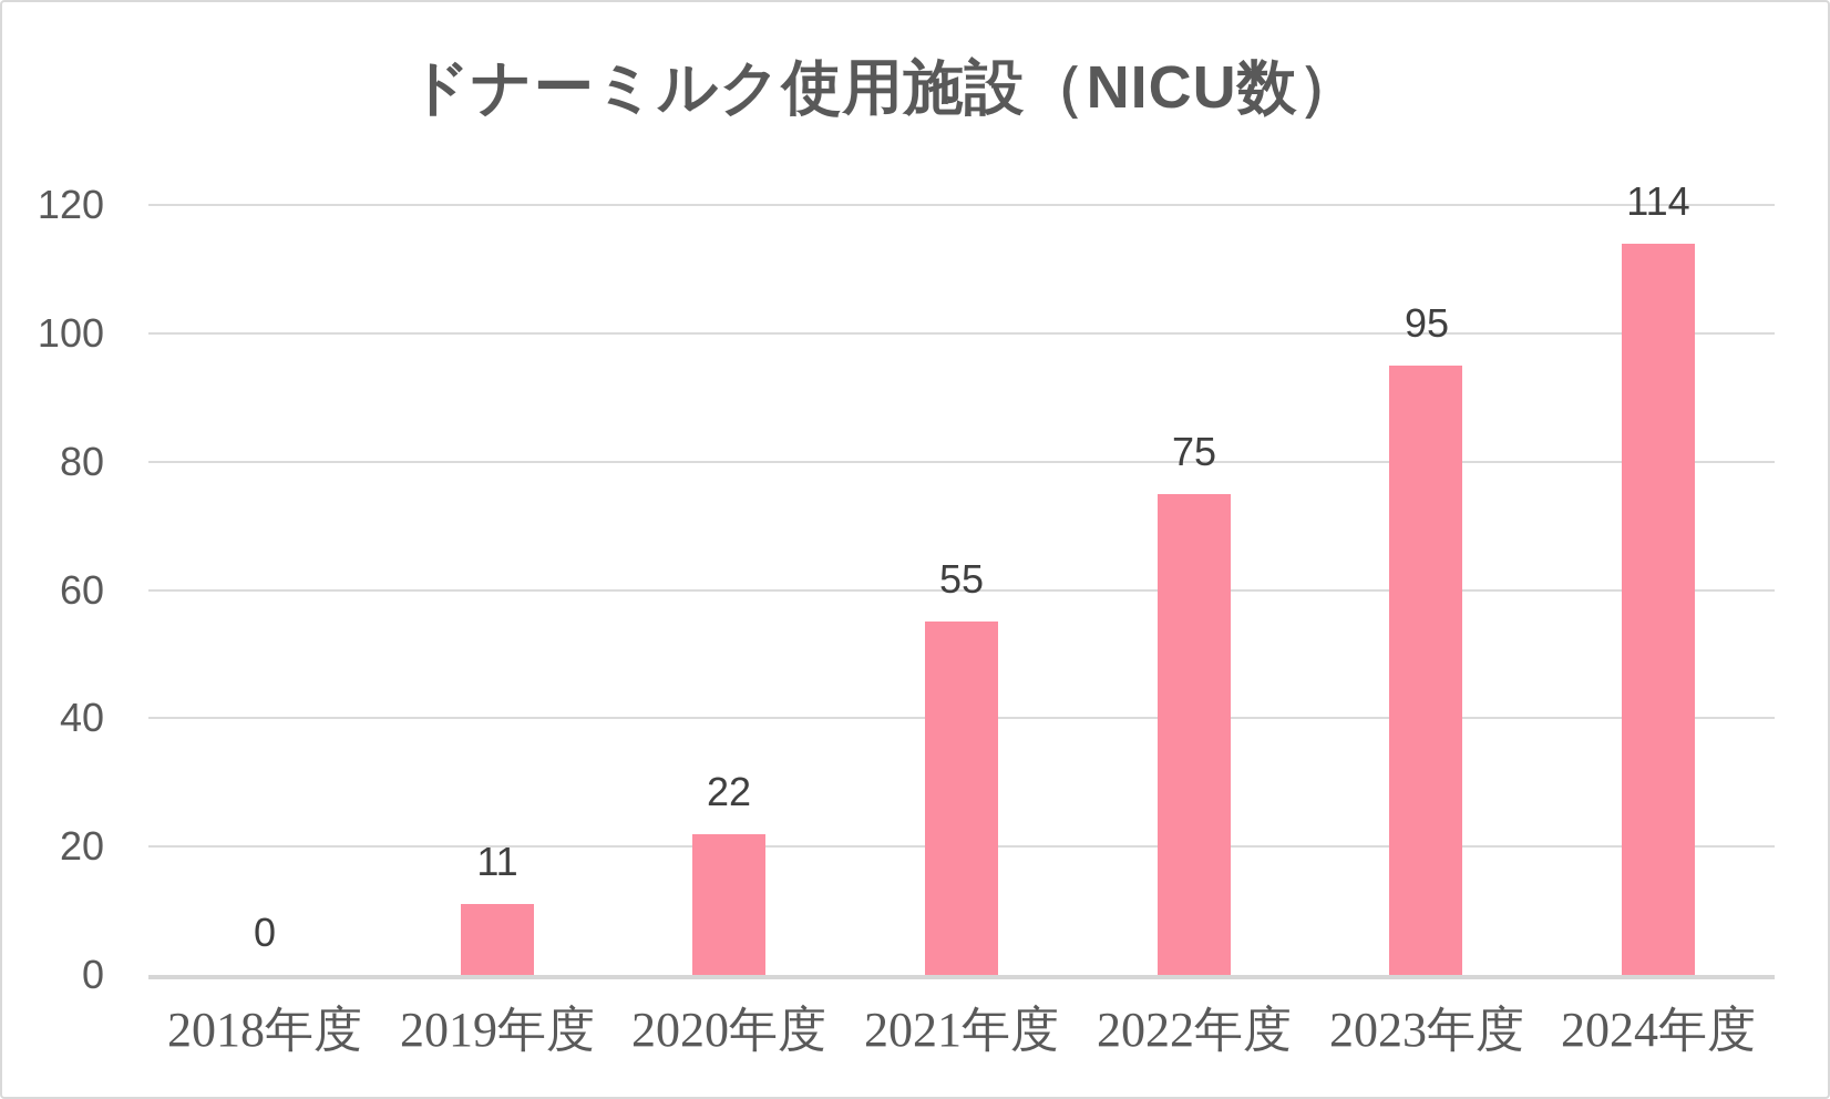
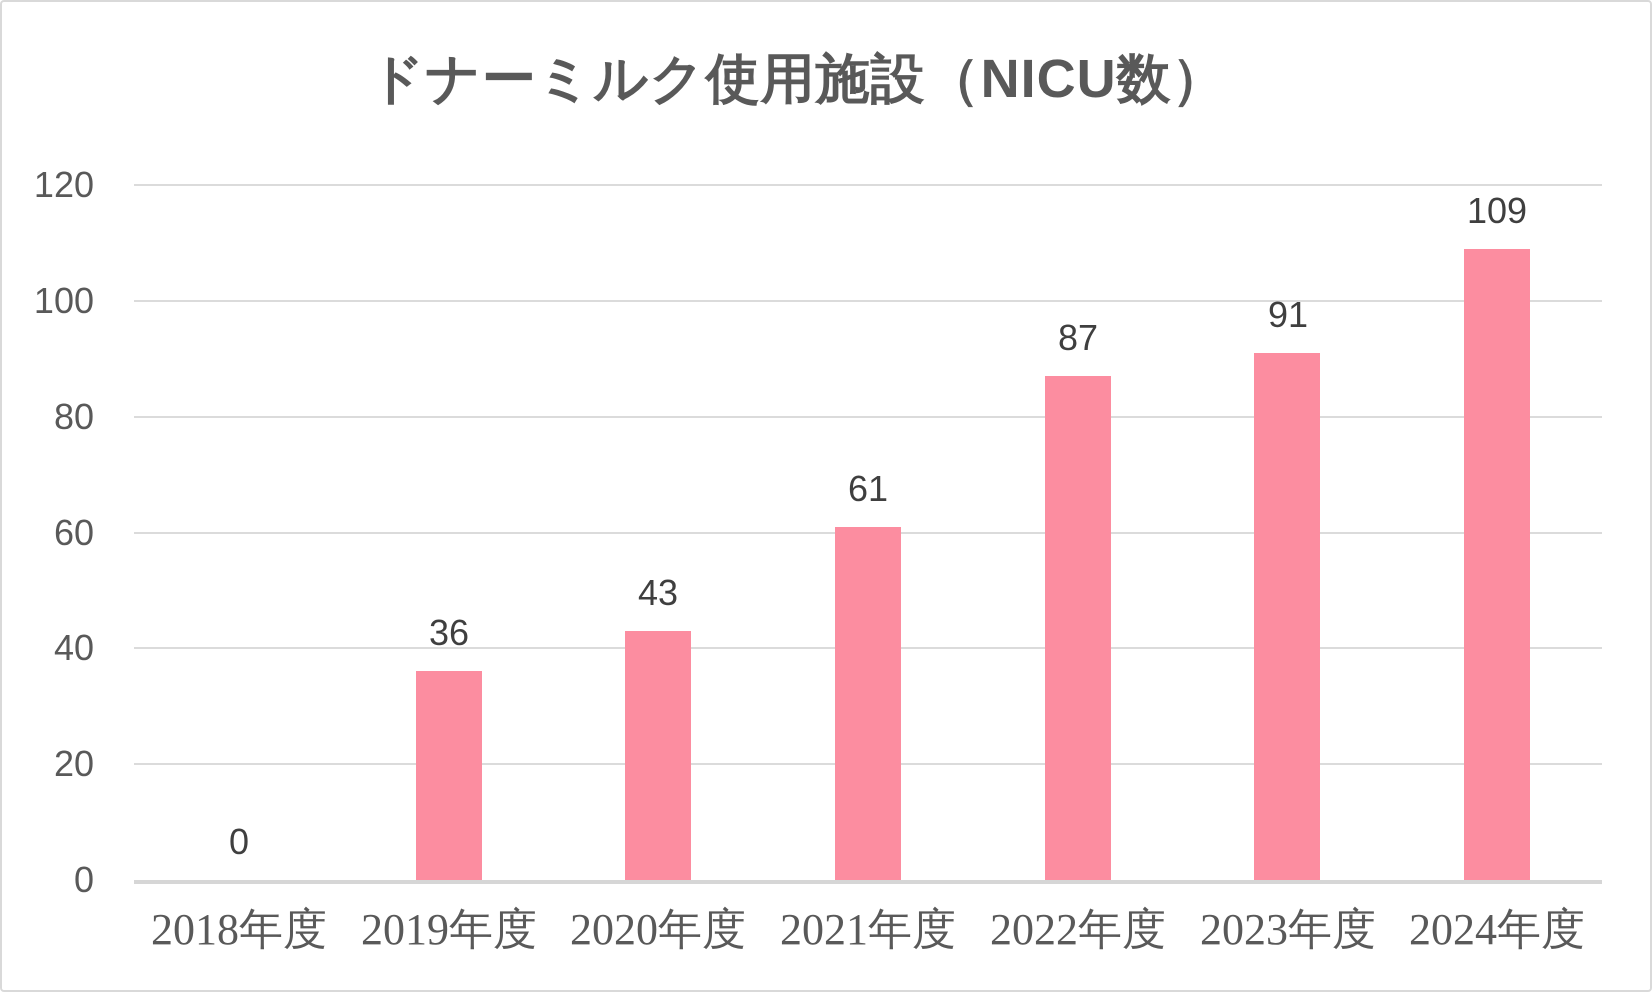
2019年度: 11 -> 36
2020年度: 22 -> 43
2021年度: 55 -> 61
2022年度: 75 -> 87
2023年度: 95 -> 91
2024年度: 114 -> 109
